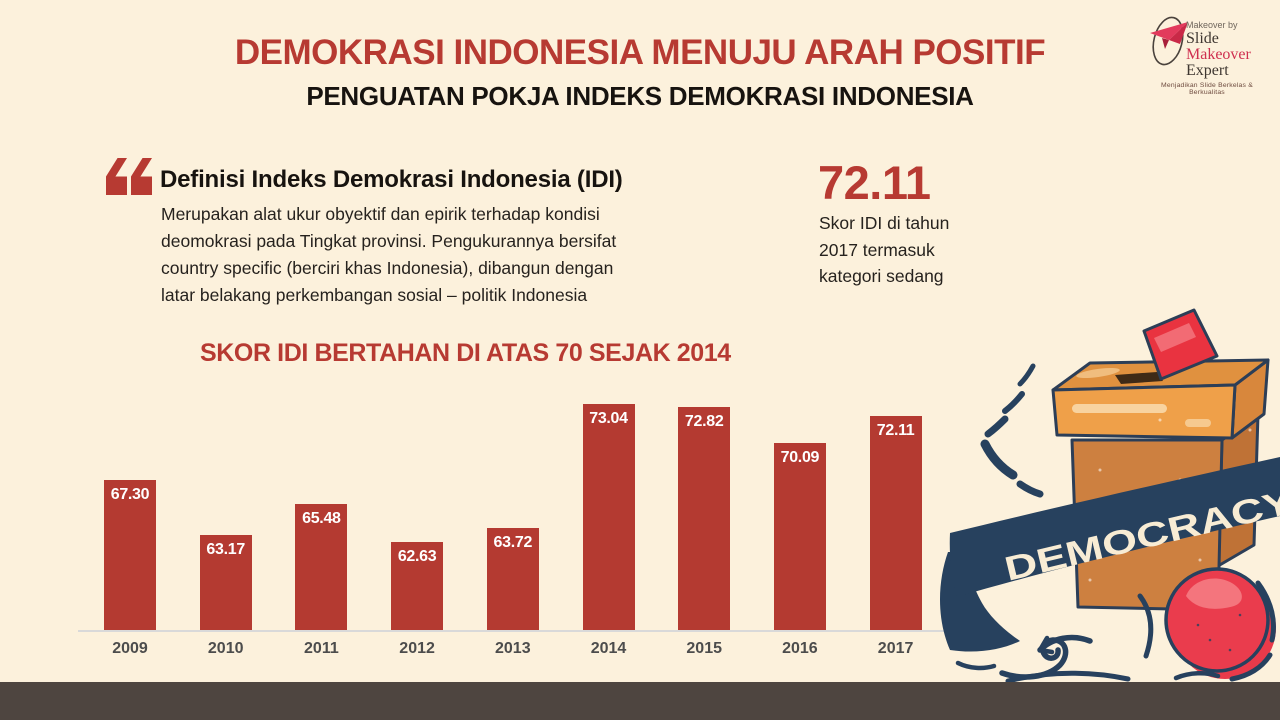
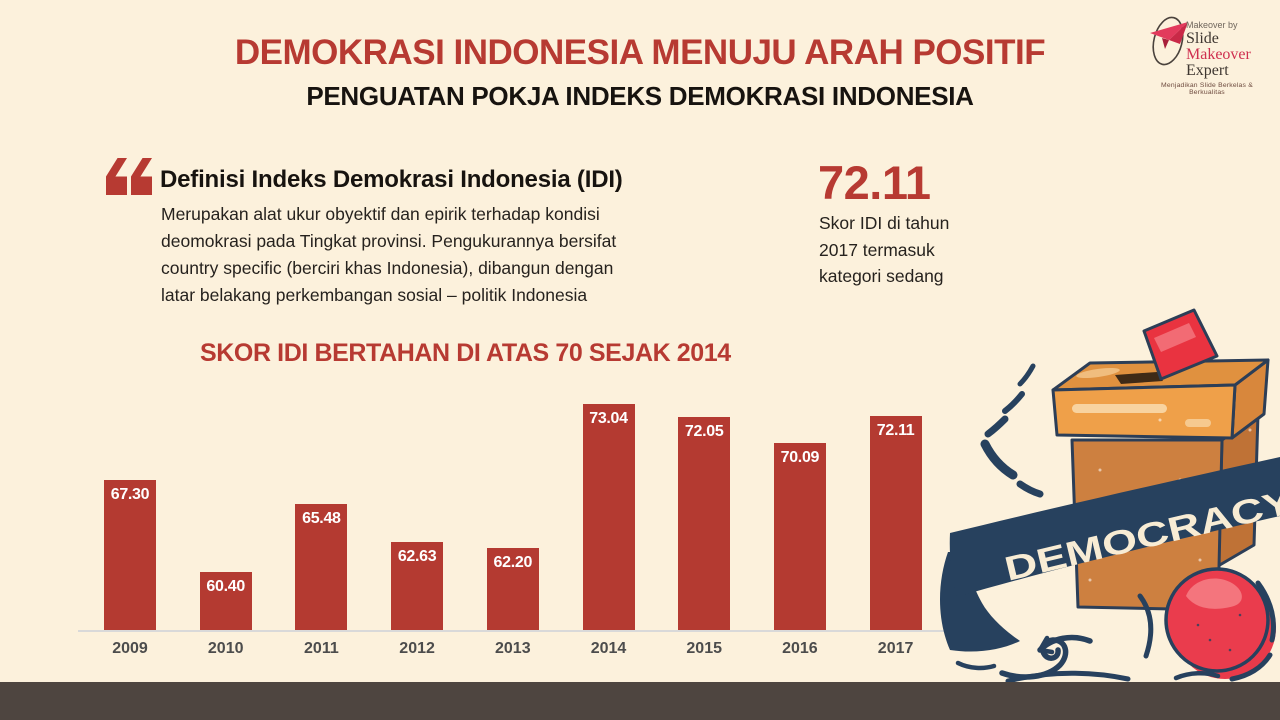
2010: 63.17 -> 60.40
2013: 63.72 -> 62.20
2015: 72.82 -> 72.05
